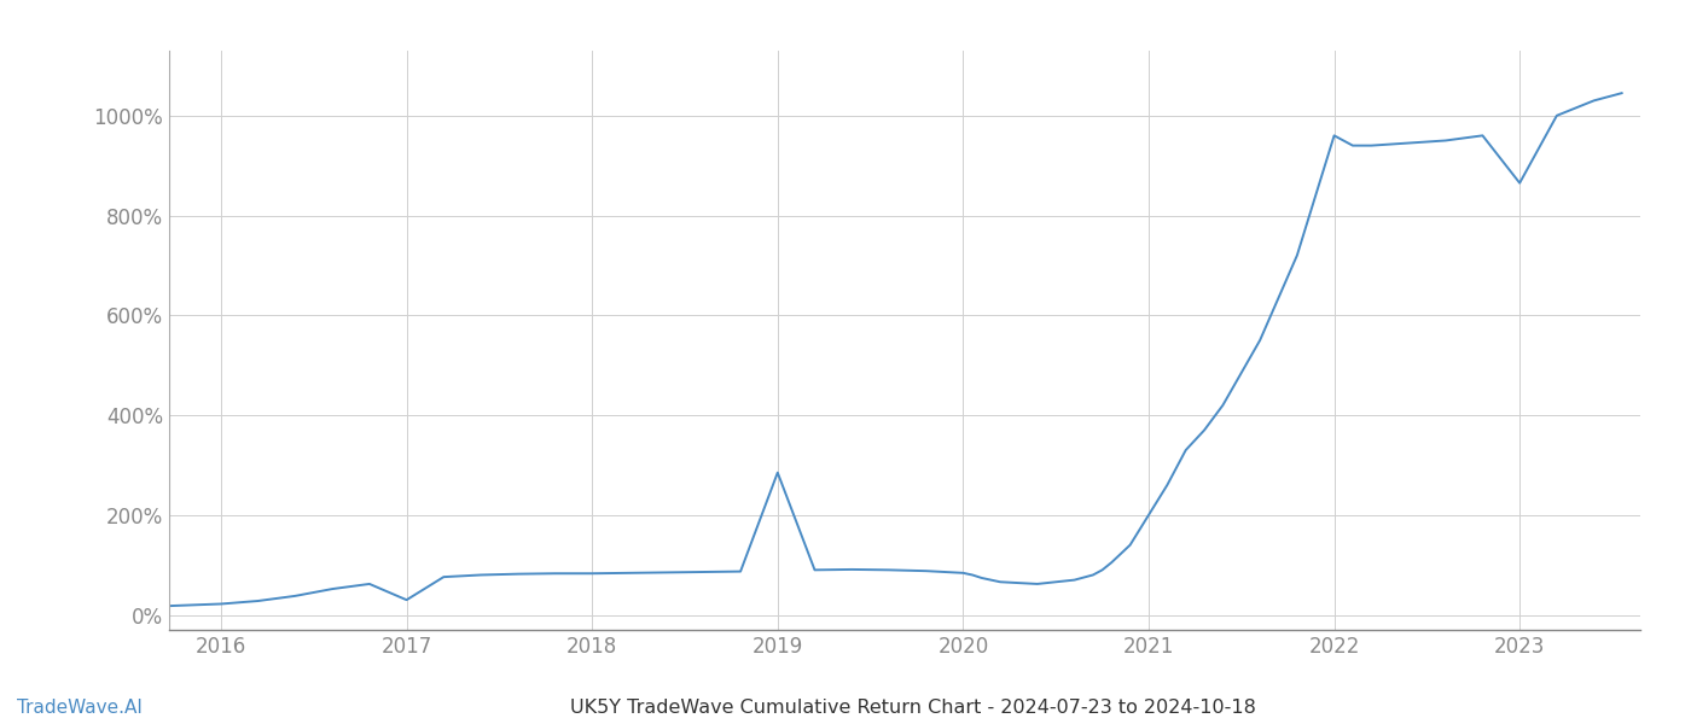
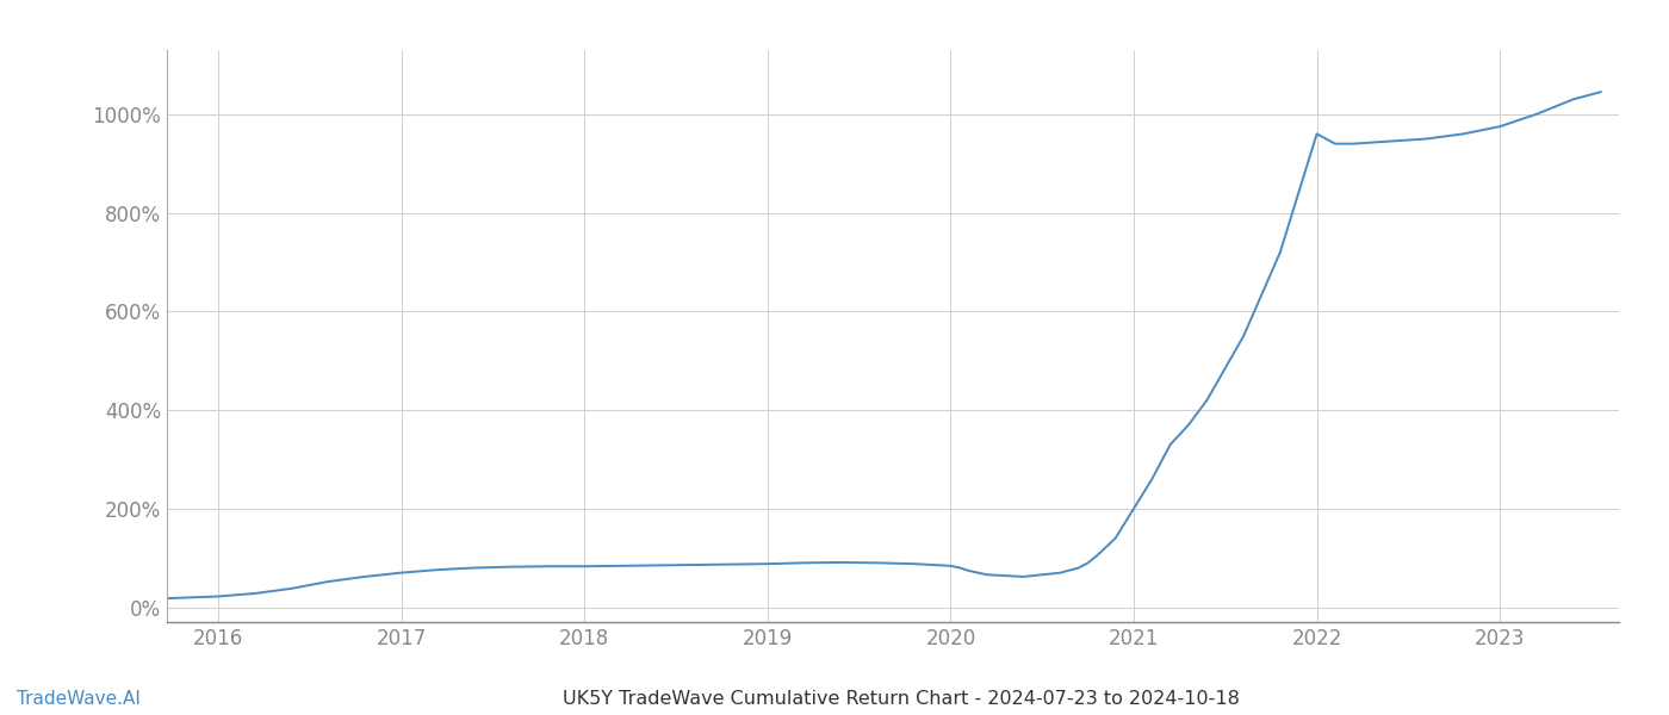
2017: 30% -> 70%
2019: 285% -> 88%
2023: 865% -> 975%
